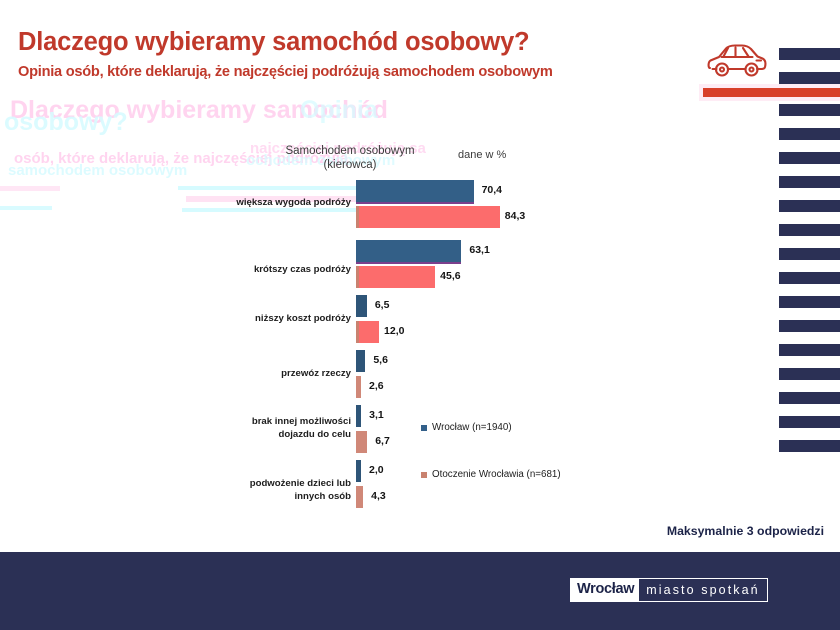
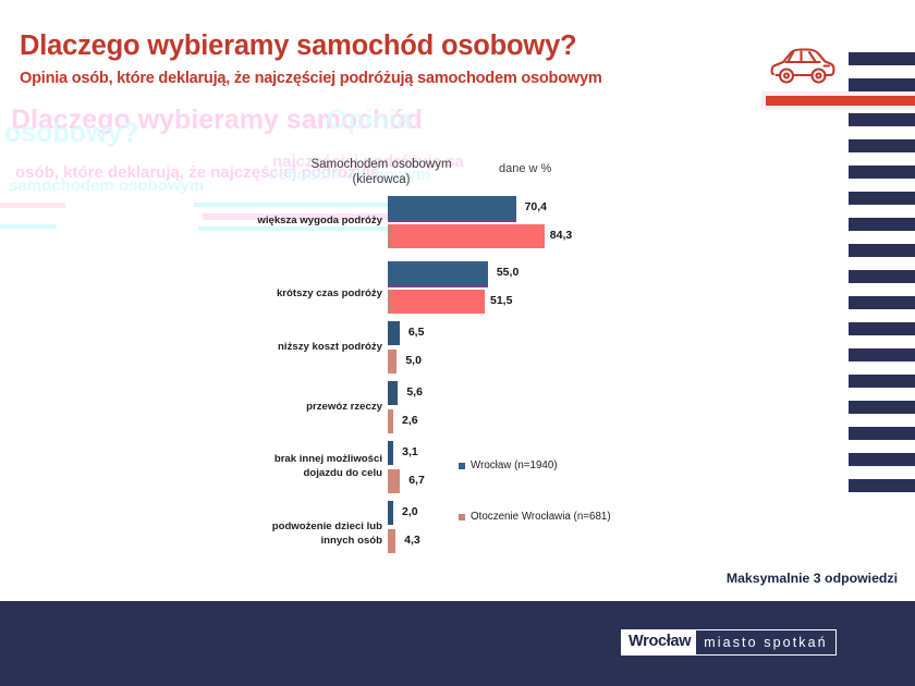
Wrocław (n=1940)/krótszy czas podróży: 63,1 -> 55,0
Otoczenie Wrocławia (n=681)/krótszy czas podróży: 45,6 -> 51,5
Otoczenie Wrocławia (n=681)/niższy koszt podróży: 12,0 -> 5,0
